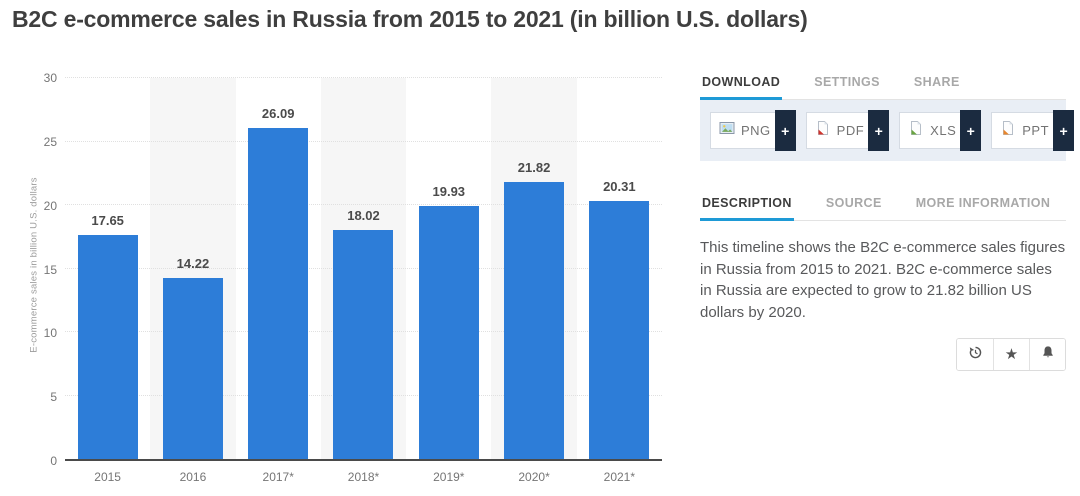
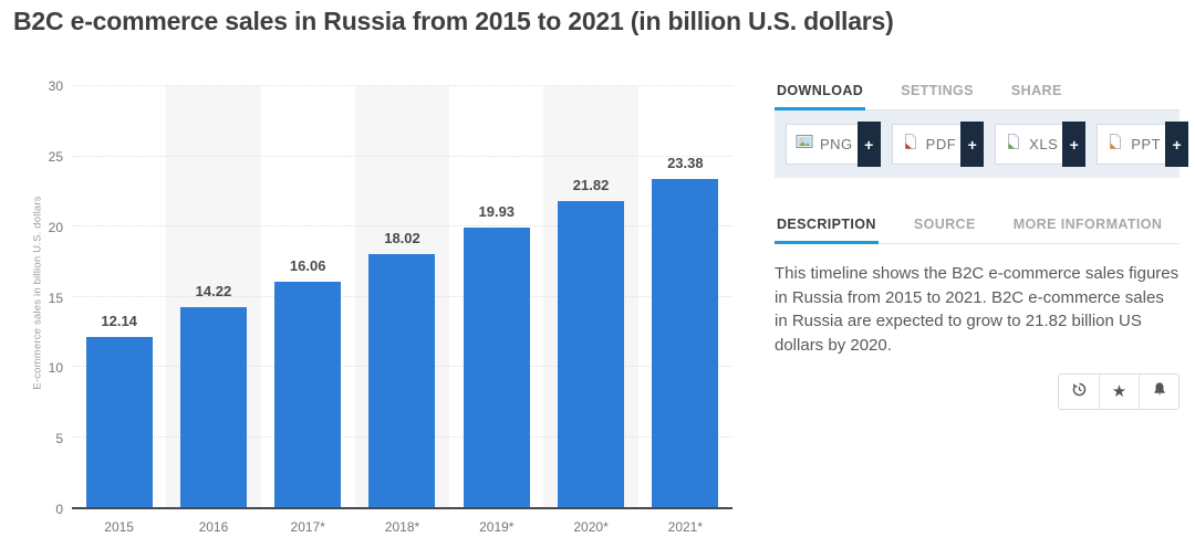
2015: 17.65 -> 12.14
2017*: 26.09 -> 16.06
2021*: 20.31 -> 23.38
